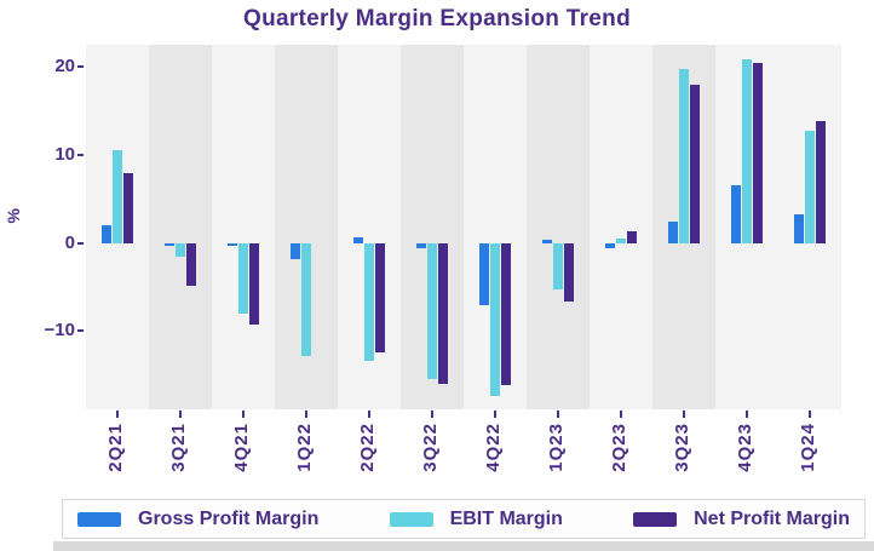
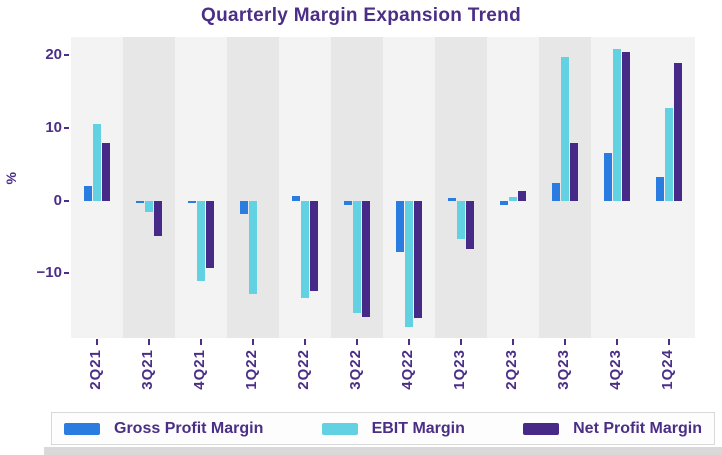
EBIT Margin/4Q21: -8 -> -11
Net Profit Margin/3Q23: 18 -> 8
Net Profit Margin/1Q24: 14 -> 19
